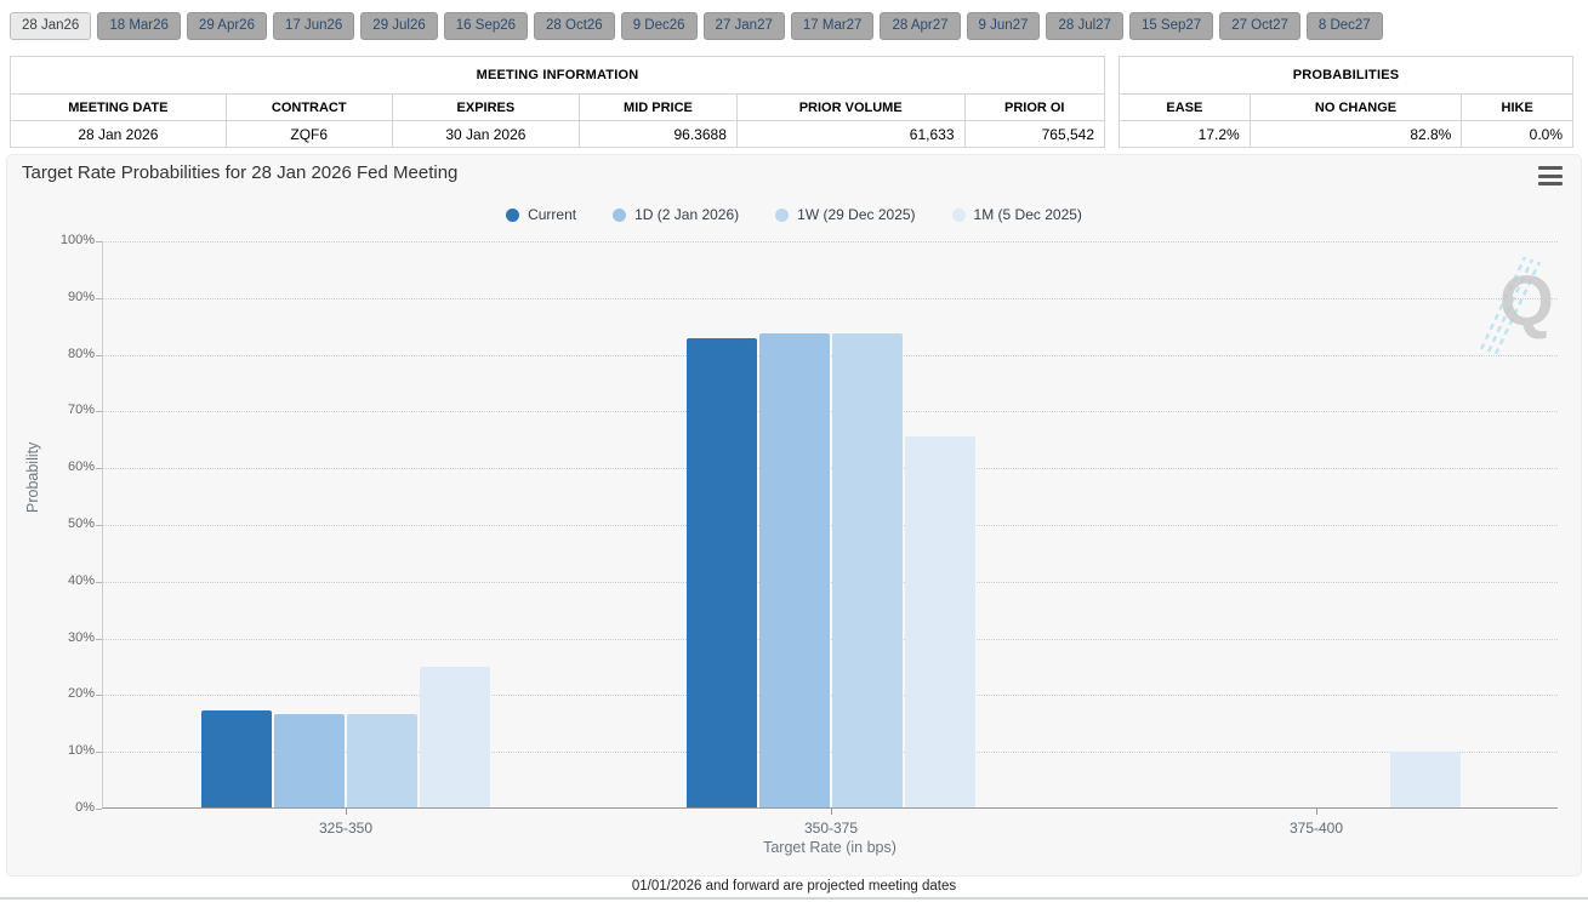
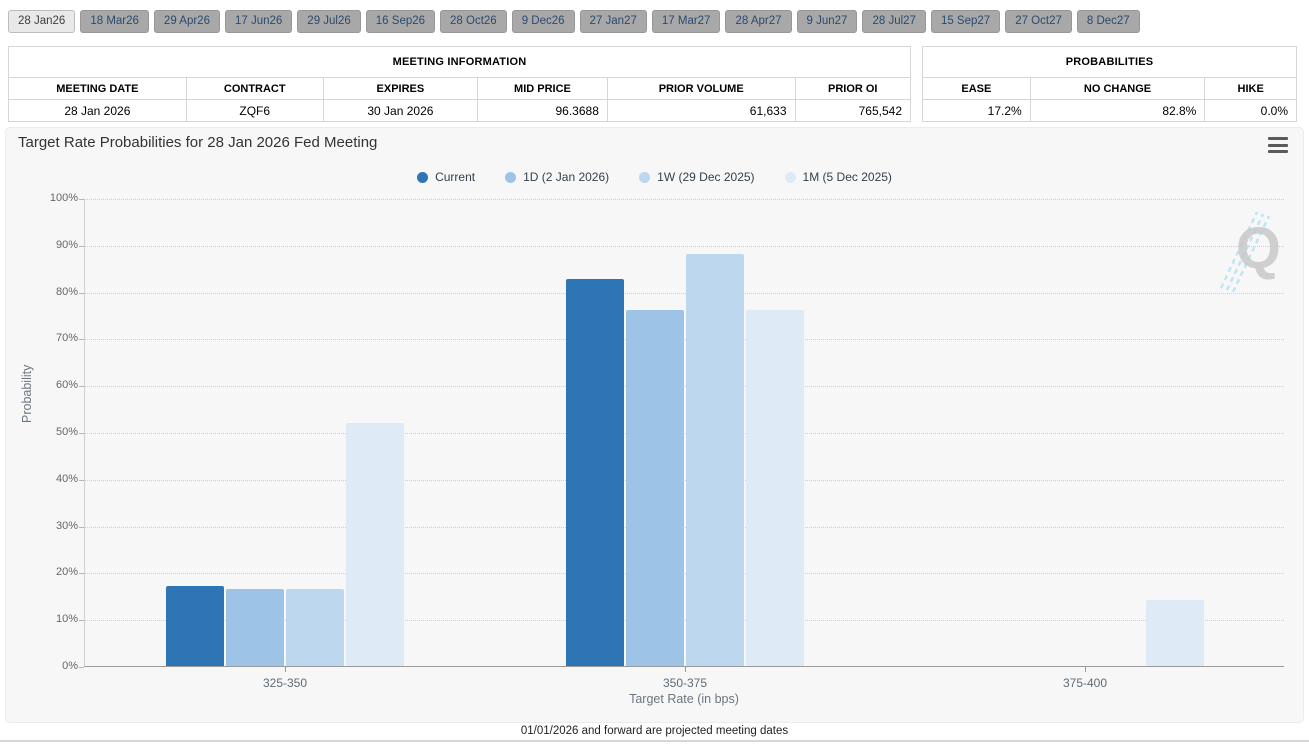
1M (5 Dec 2025)/325-350: 25% -> 52%
1D (2 Jan 2026)/350-375: 84% -> 76%
1W (29 Dec 2025)/350-375: 84% -> 88%
1M (5 Dec 2025)/350-375: 65% -> 76%
1M (5 Dec 2025)/375-400: 10% -> 14%
